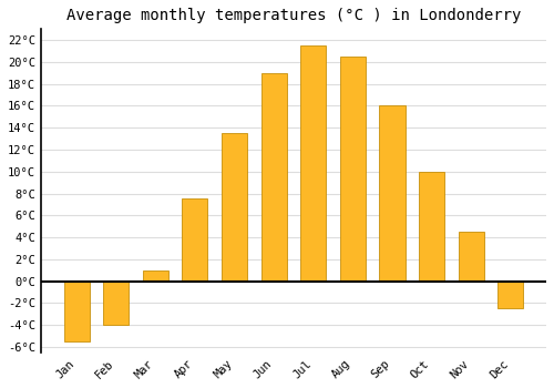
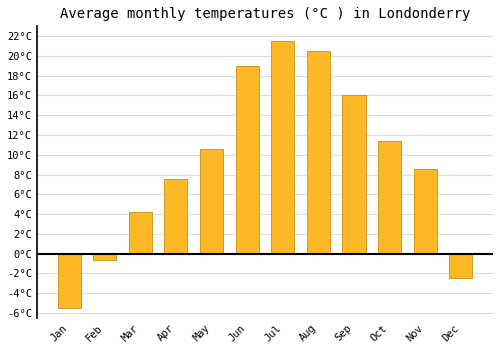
Feb: -4.0°C -> -0.6°C
Mar: 1.0°C -> 4.2°C
May: 13.5°C -> 10.6°C
Oct: 10.0°C -> 11.4°C
Nov: 4.5°C -> 8.6°C
